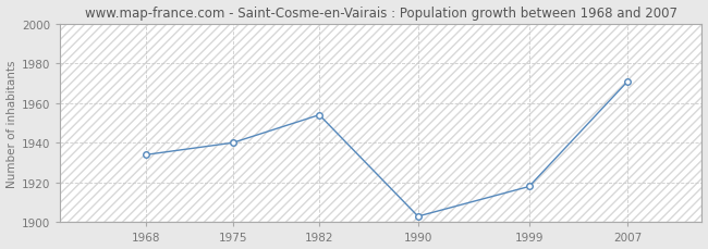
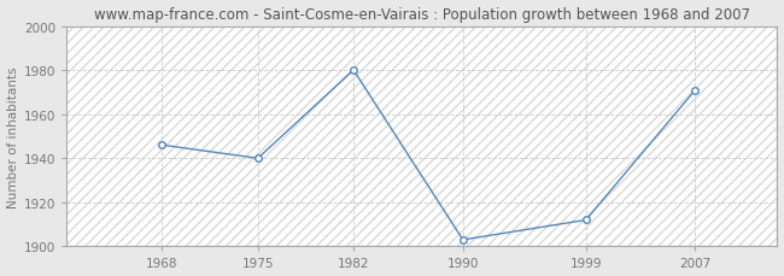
1968: 1934 -> 1946
1982: 1954 -> 1980
1999: 1918 -> 1912
